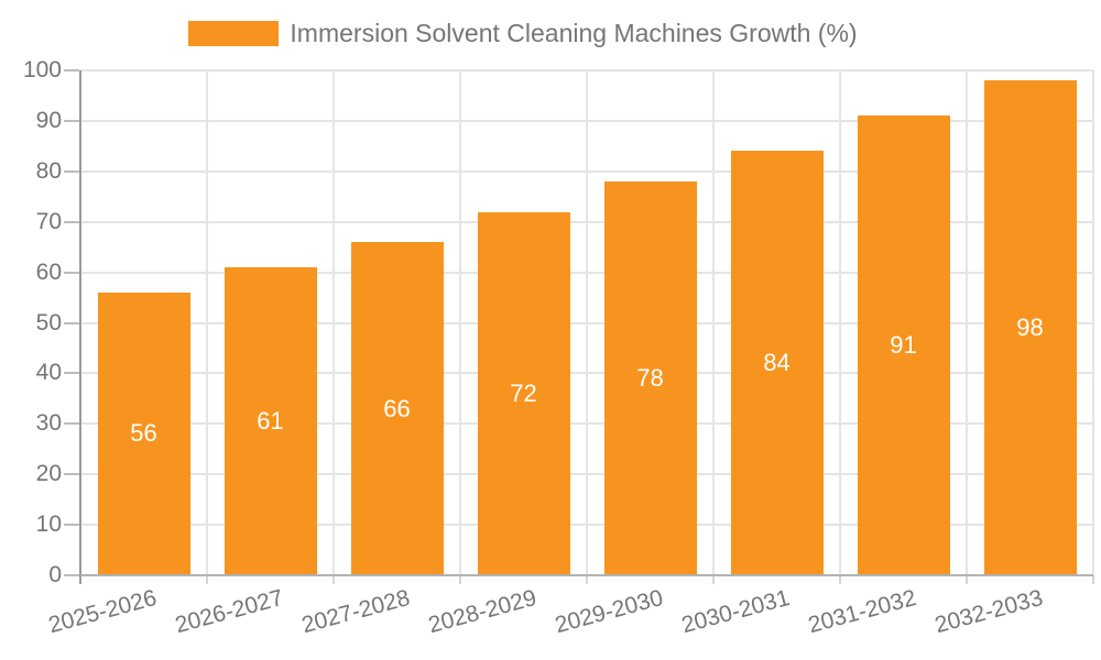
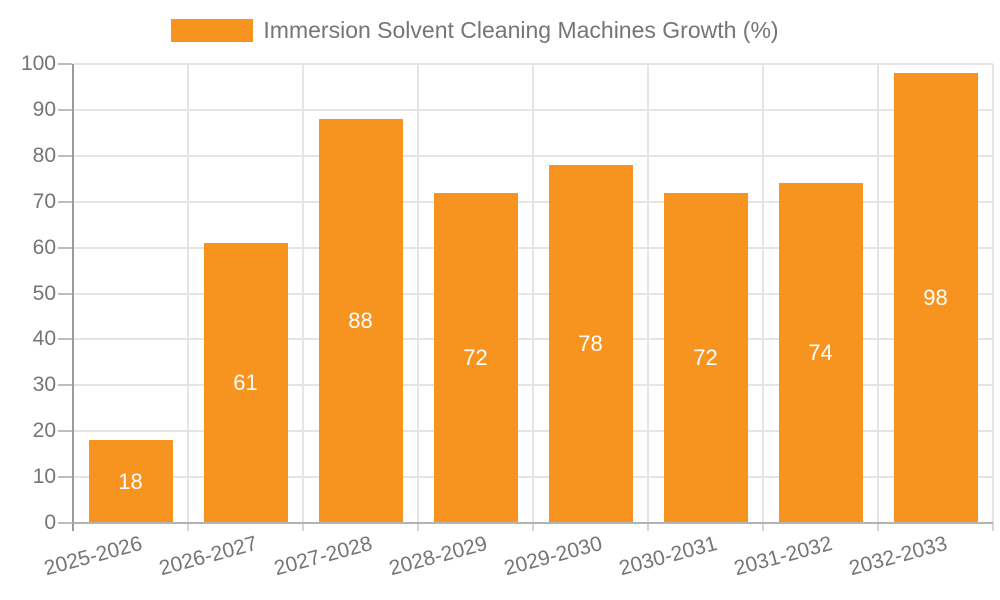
2025-2026: 56 -> 18
2027-2028: 66 -> 88
2030-2031: 84 -> 72
2031-2032: 91 -> 74
